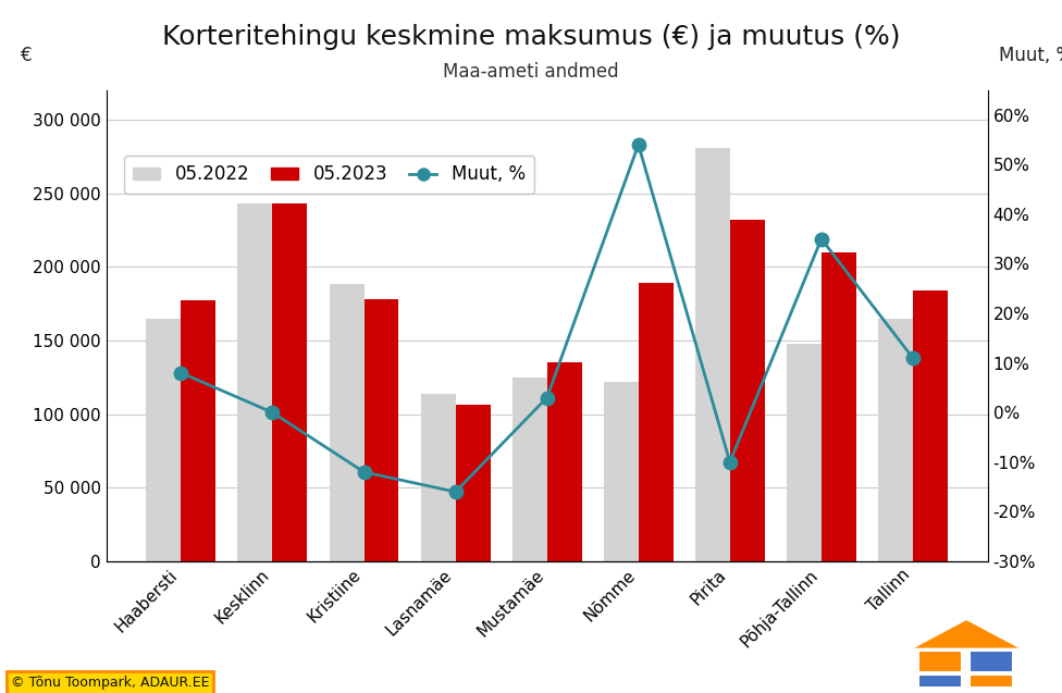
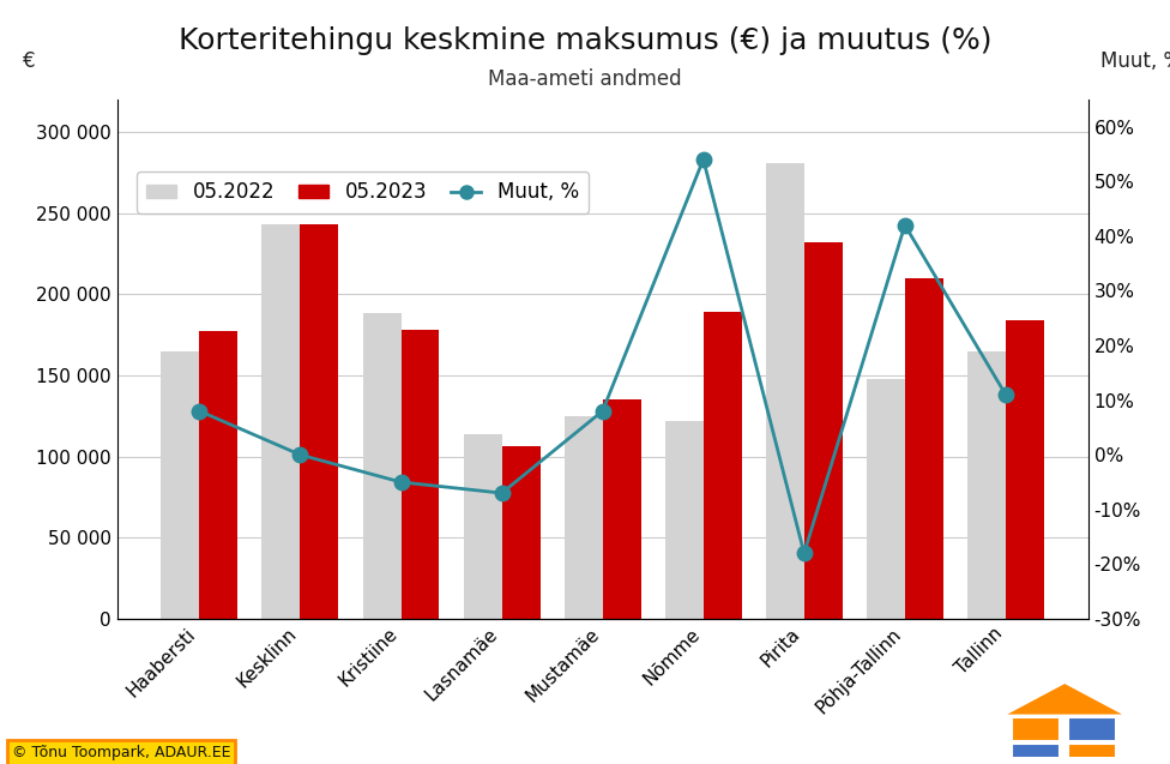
Muut, %/Kristiine: -12% -> -5%
Muut, %/Lasnamäe: -16% -> -7%
Muut, %/Mustamäe: 3% -> 8%
Muut, %/Pirita: -10% -> -18%
Muut, %/Põhja-Tallinn: 35% -> 42%
